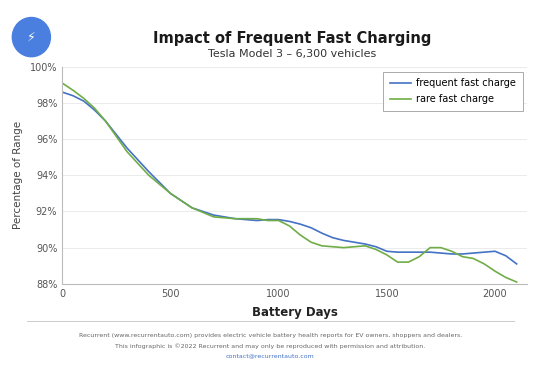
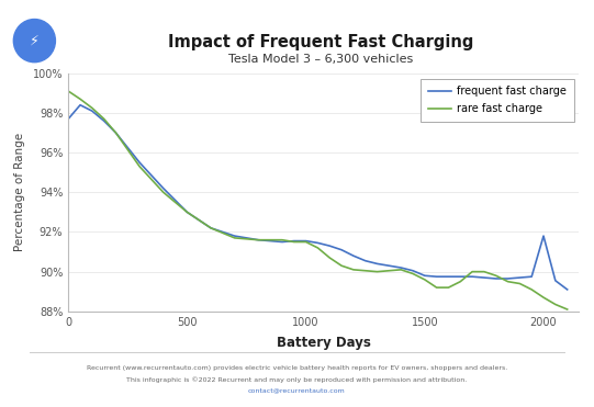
frequent fast charge/0: 98.6% -> 97.7%
frequent fast charge/2000: 89.8% -> 91.8%
